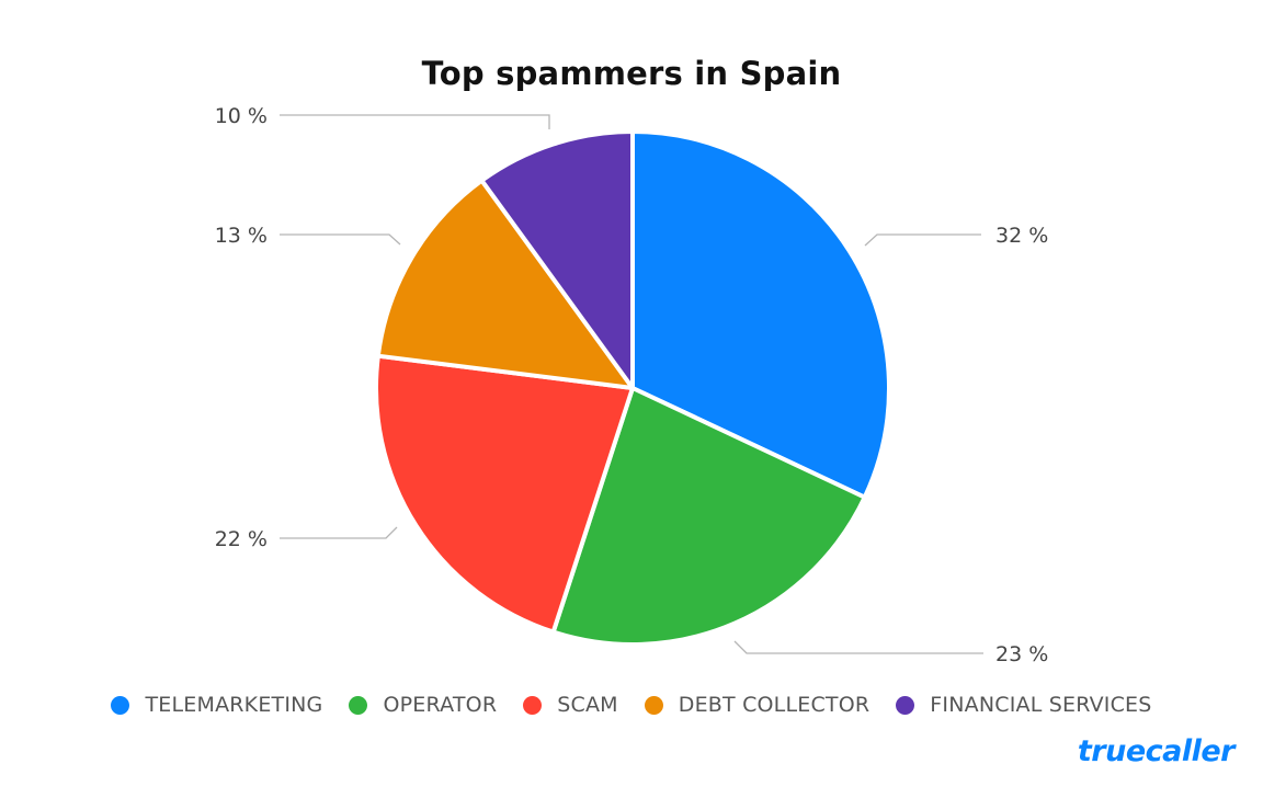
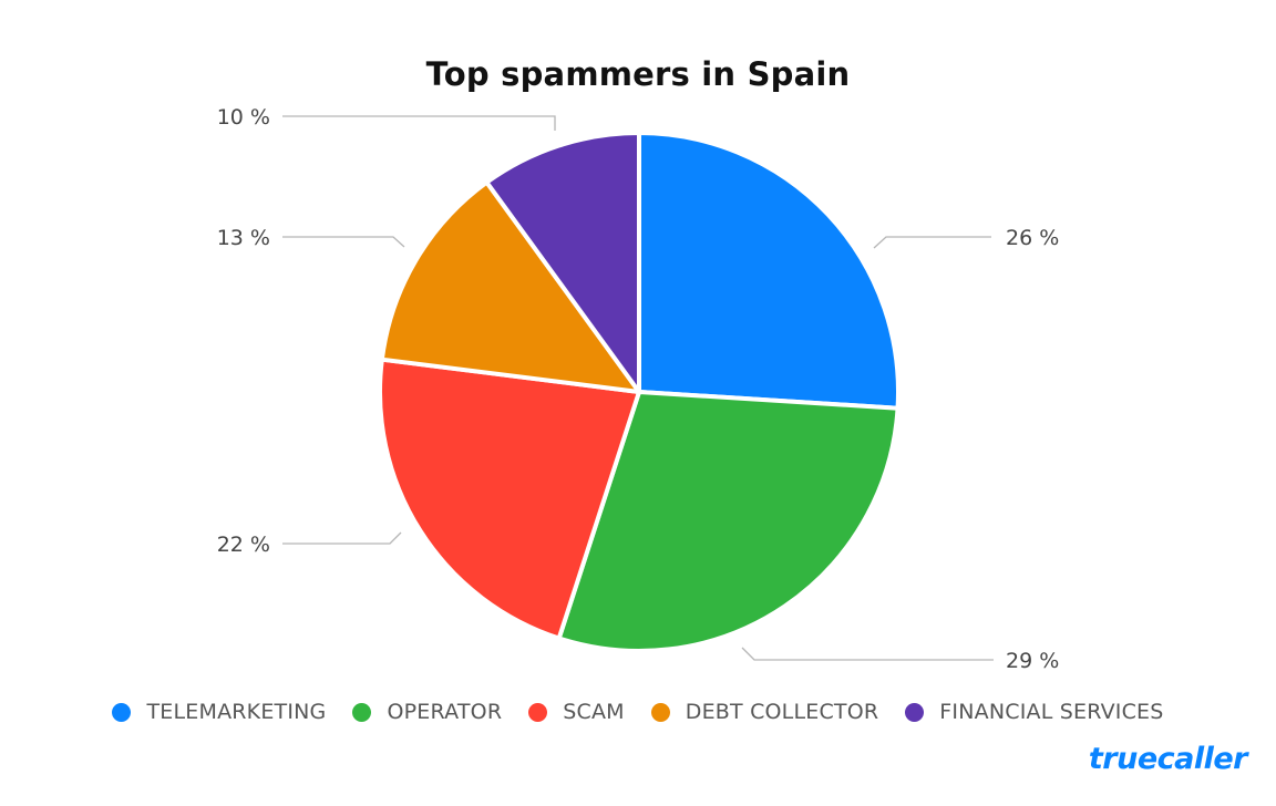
TELEMARKETING: 32 -> 26
OPERATOR: 23 -> 29
